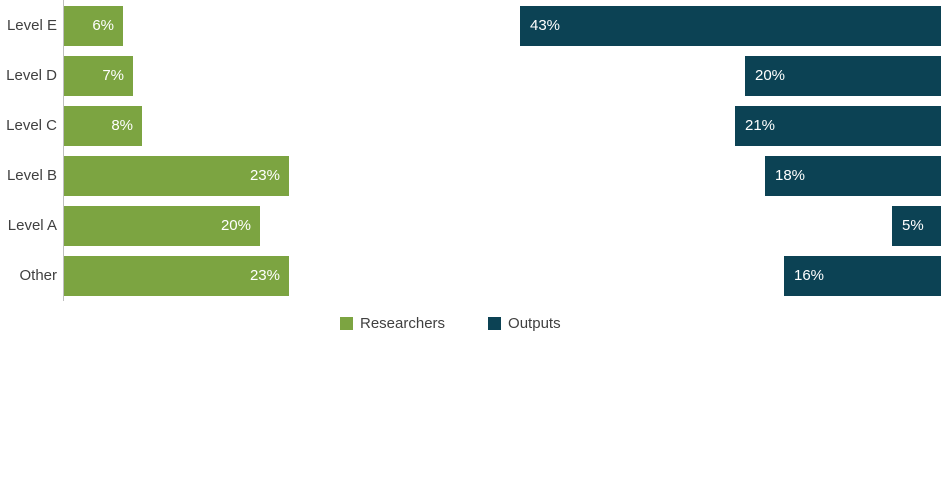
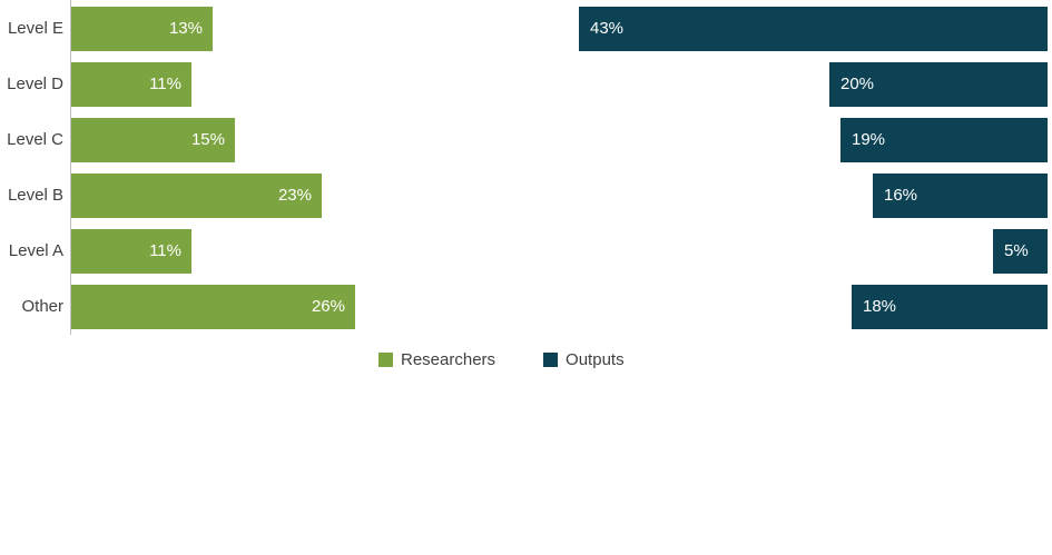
Researchers/Level E: 6% -> 13%
Researchers/Level D: 7% -> 11%
Researchers/Level C: 8% -> 15%
Outputs/Level C: 21% -> 19%
Outputs/Level B: 18% -> 16%
Researchers/Level A: 20% -> 11%
Researchers/Other: 23% -> 26%
Outputs/Other: 16% -> 18%
